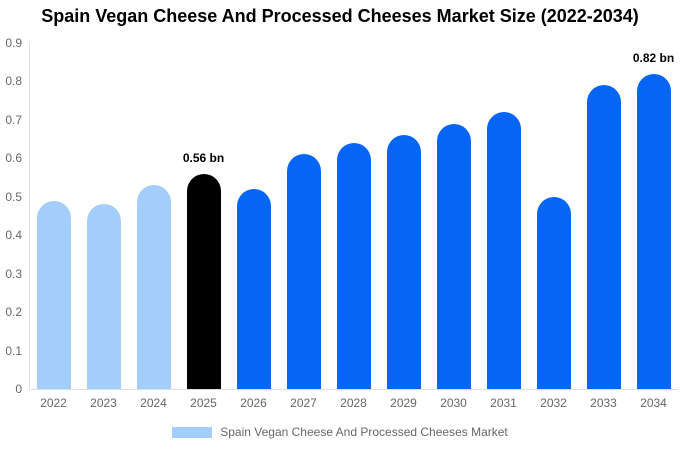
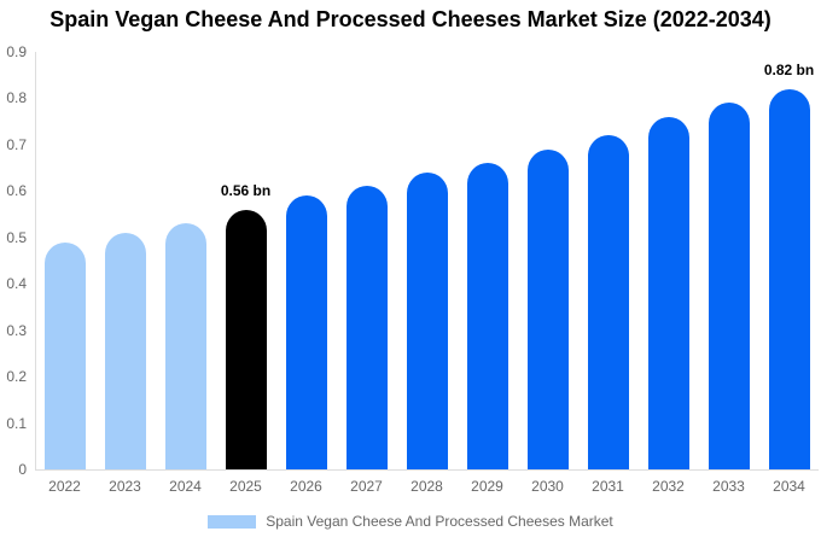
2023: 0.48 -> 0.51
2026: 0.52 -> 0.59
2032: 0.50 -> 0.76
